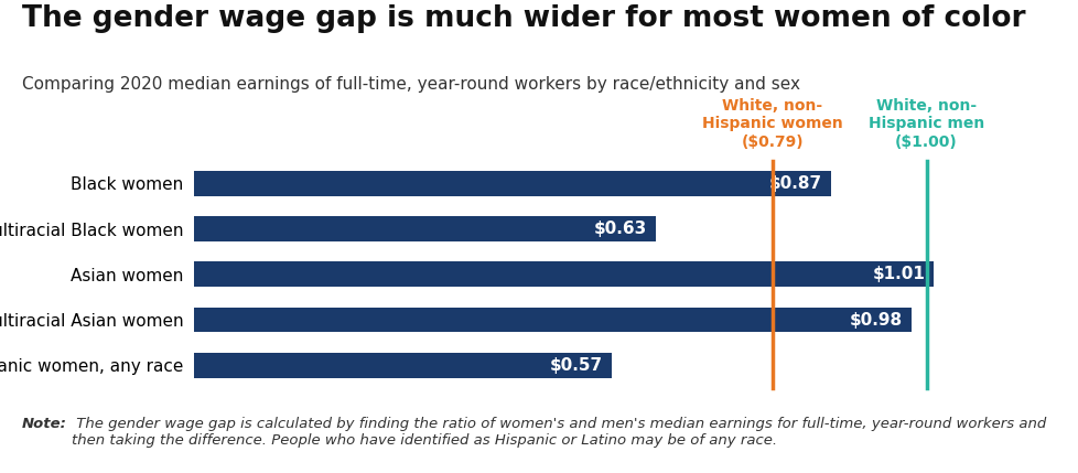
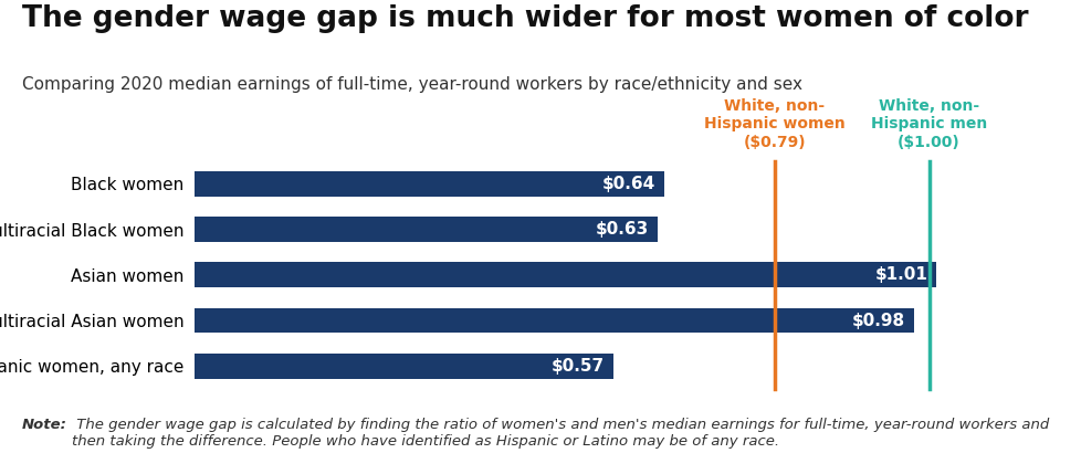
Black women: $0.87 -> $0.64
